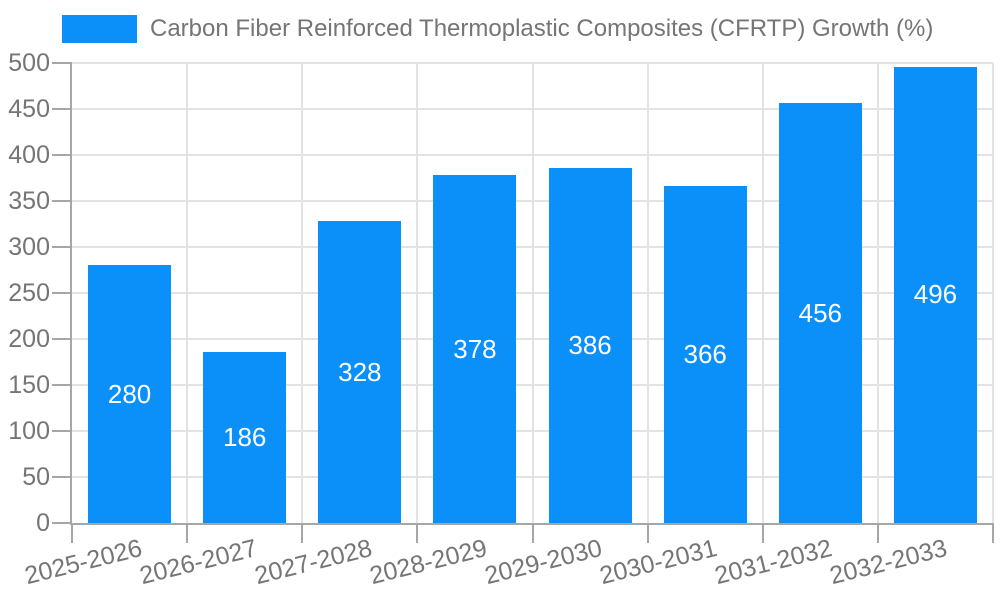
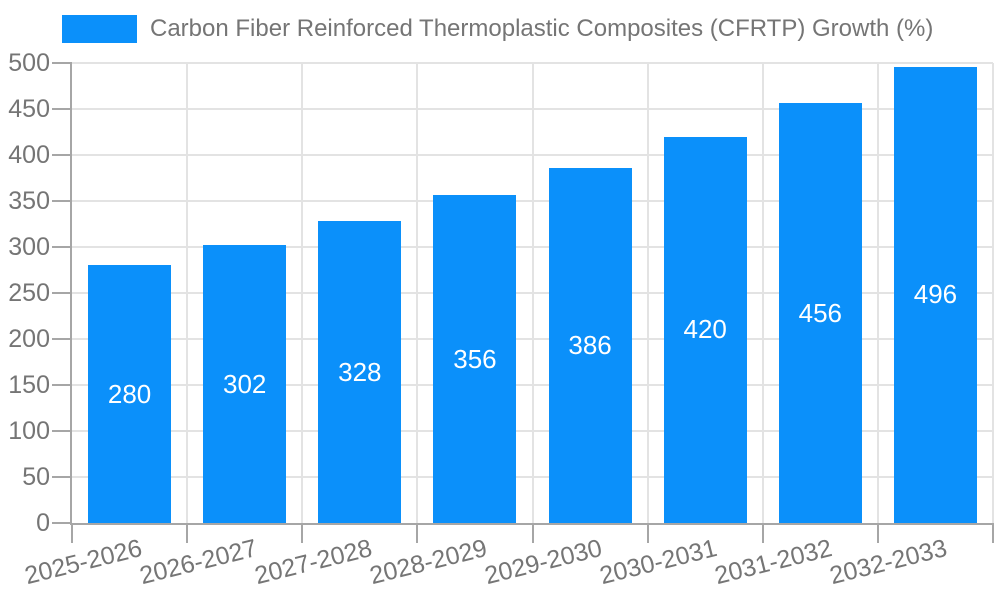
2026-2027: 186 -> 302
2028-2029: 378 -> 356
2030-2031: 366 -> 420
